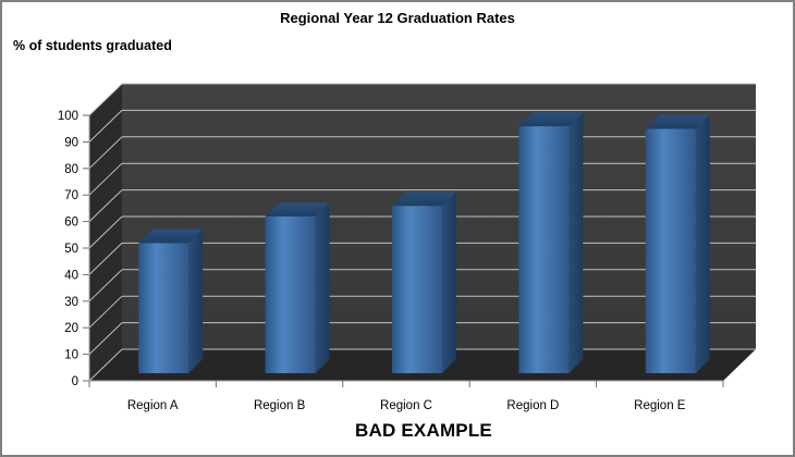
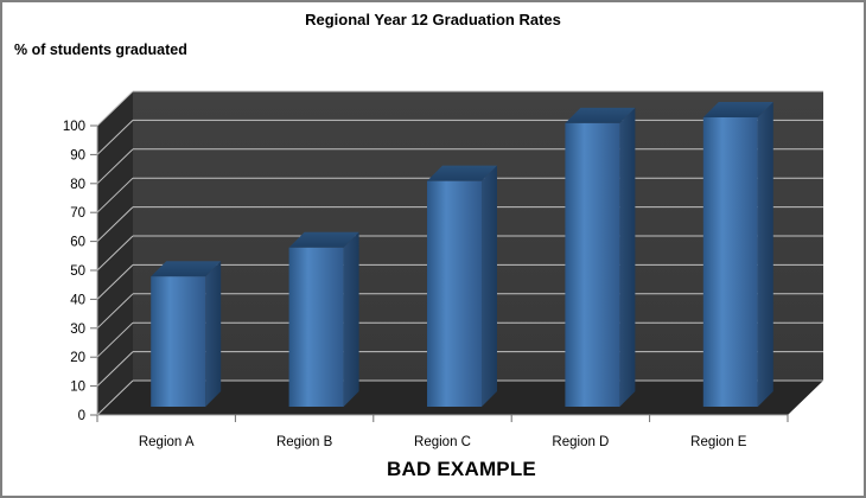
Region A: 49 -> 45
Region B: 59 -> 55
Region C: 63 -> 78
Region D: 93 -> 98
Region E: 92 -> 100
